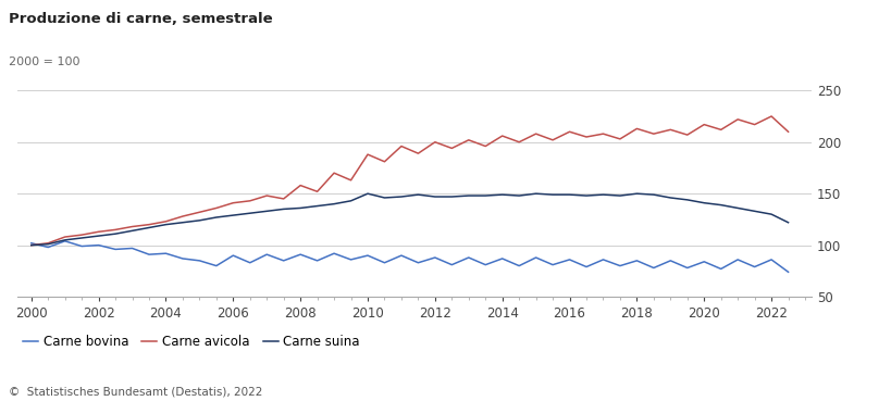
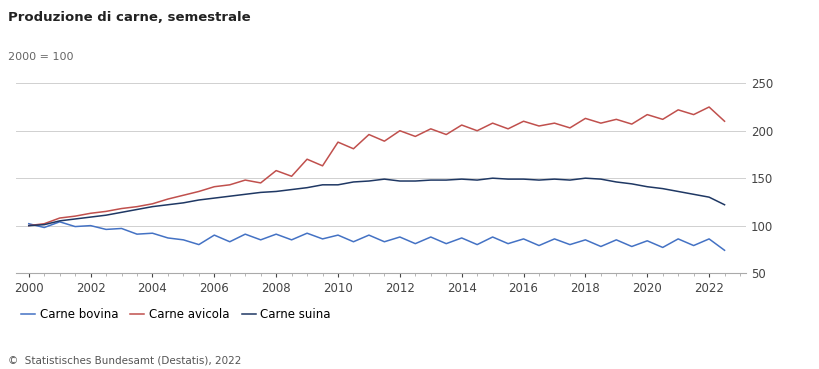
Carne suina/2010: 150 -> 143
